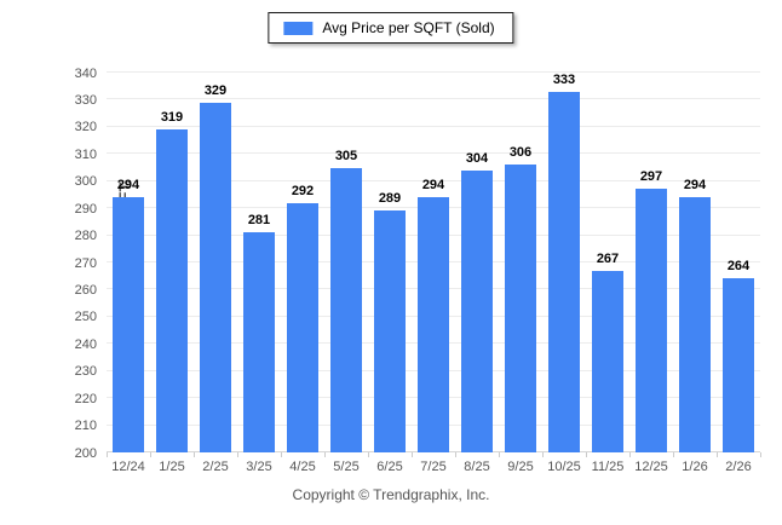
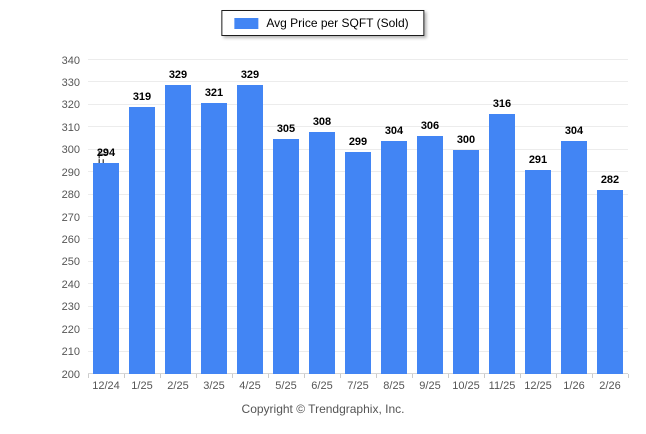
3/25: 281 -> 321
4/25: 292 -> 329
6/25: 289 -> 308
7/25: 294 -> 299
10/25: 333 -> 300
11/25: 267 -> 316
12/25: 297 -> 291
1/26: 294 -> 304
2/26: 264 -> 282
